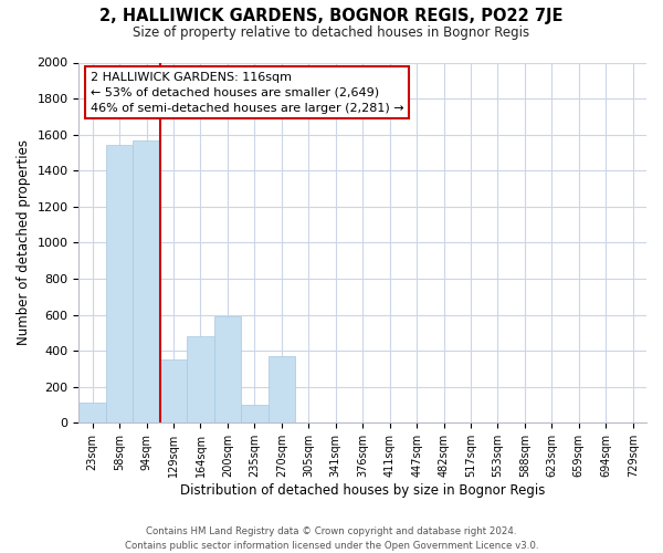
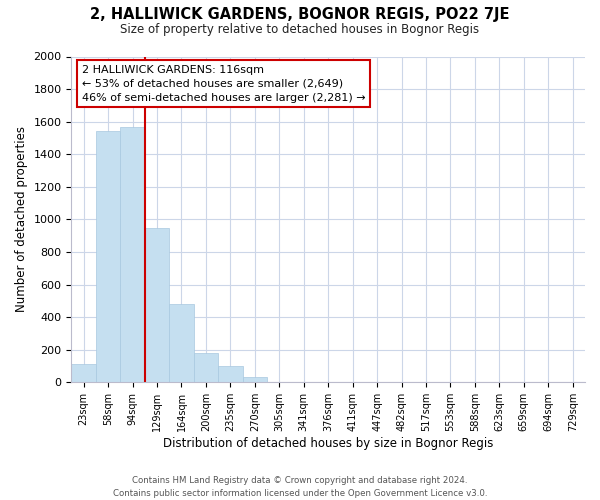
129sqm: 350 -> 950
200sqm: 590 -> 180
270sqm: 370 -> 40
